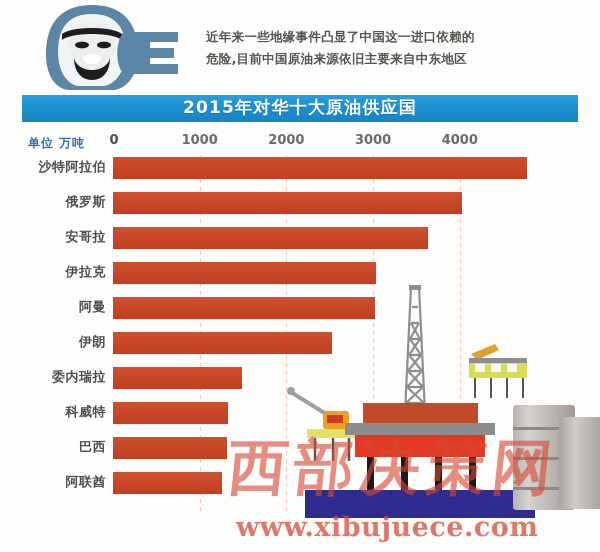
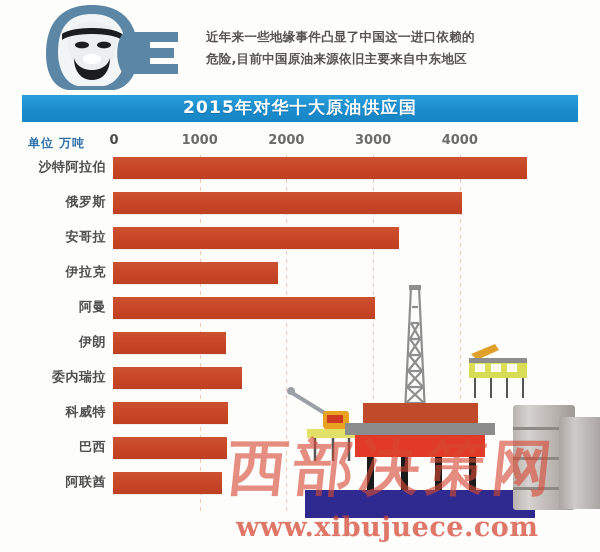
安哥拉: 3600 -> 3300
伊拉克: 3000 -> 1900
伊朗: 2500 -> 1300
